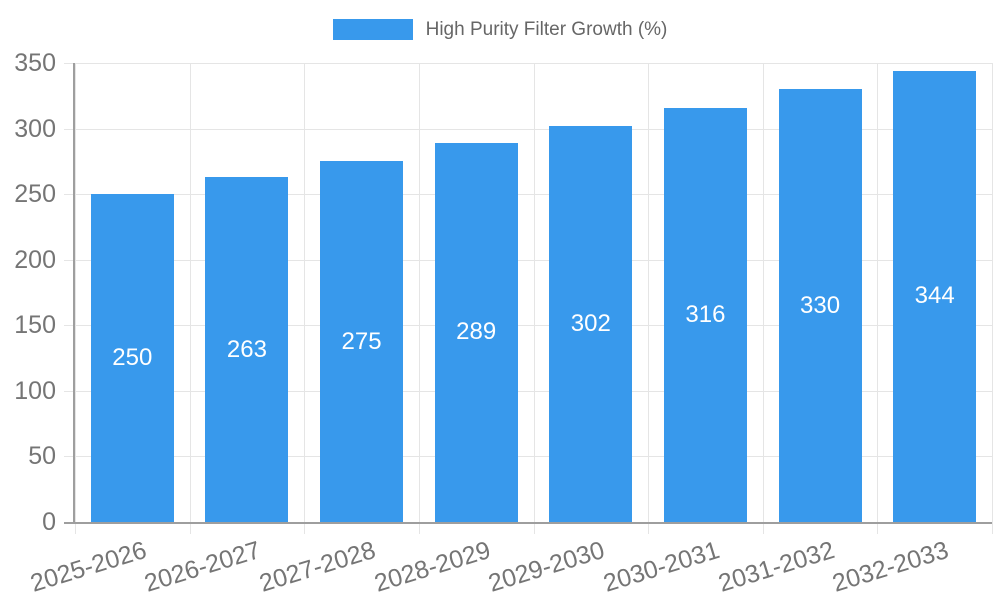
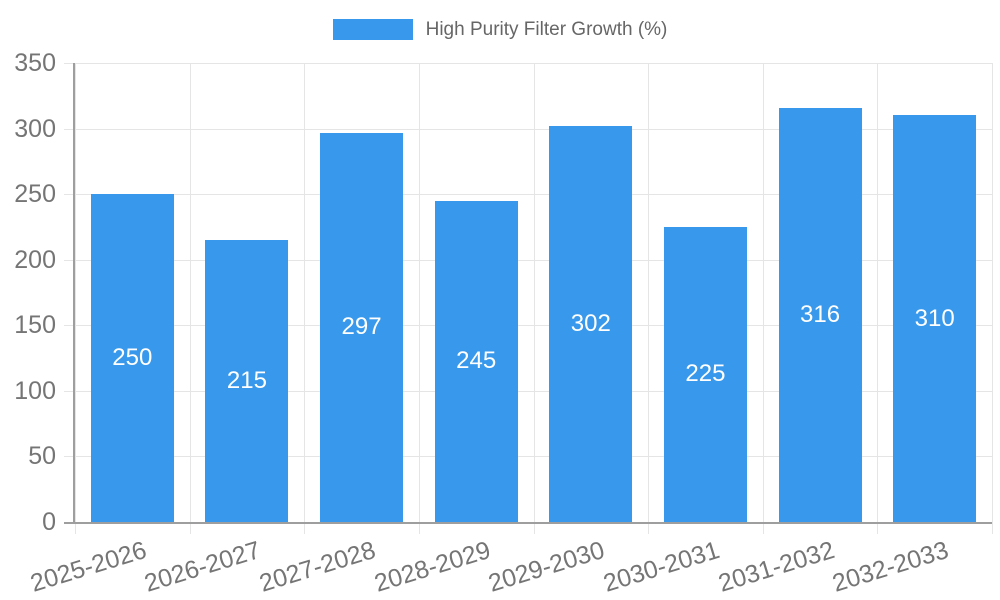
2026-2027: 263 -> 215
2027-2028: 275 -> 297
2028-2029: 289 -> 245
2030-2031: 316 -> 225
2031-2032: 330 -> 316
2032-2033: 344 -> 310
